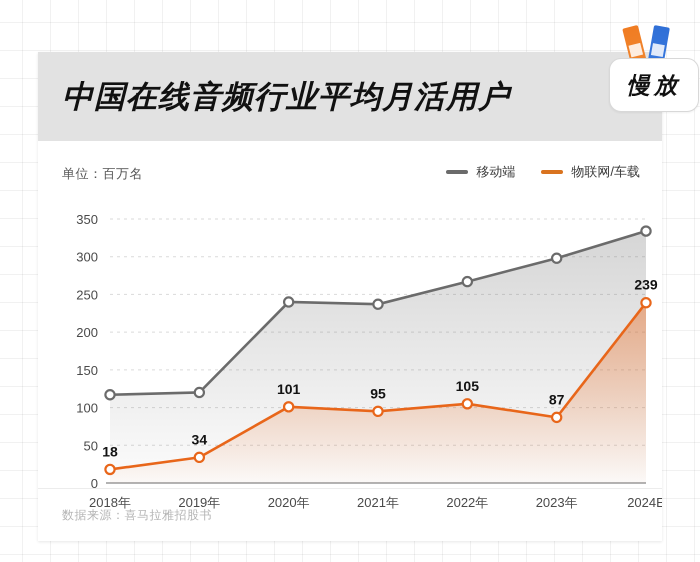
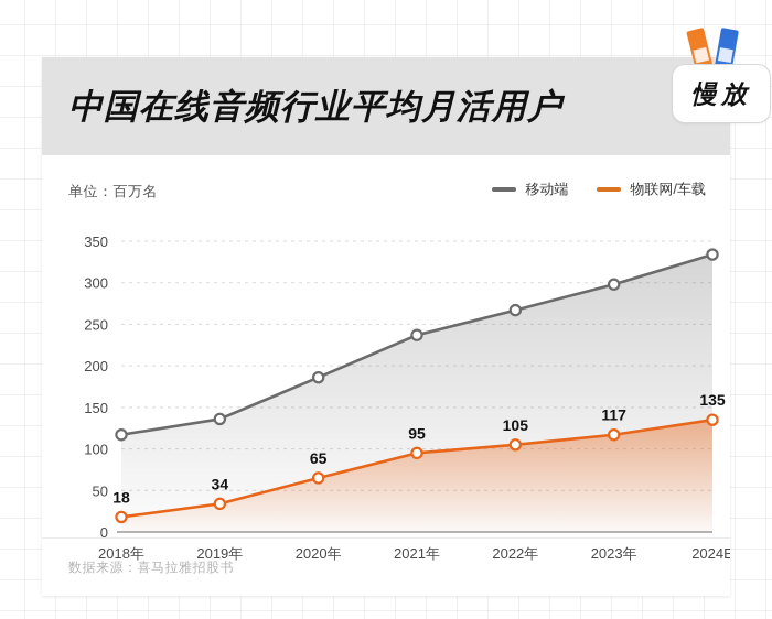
移动端/2019年: 120 -> 140
移动端/2020年: 240 -> 190
物联网/车载/2020年: 101 -> 65
物联网/车载/2023年: 87 -> 117
物联网/车载/2024E: 239 -> 135
